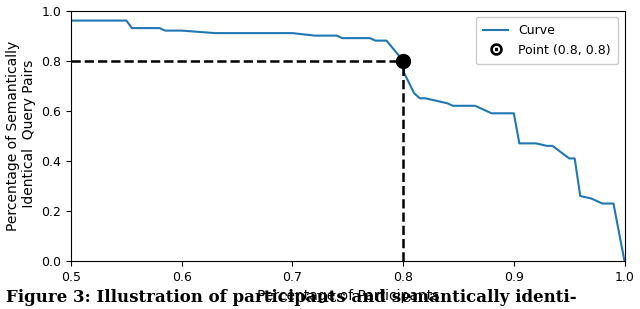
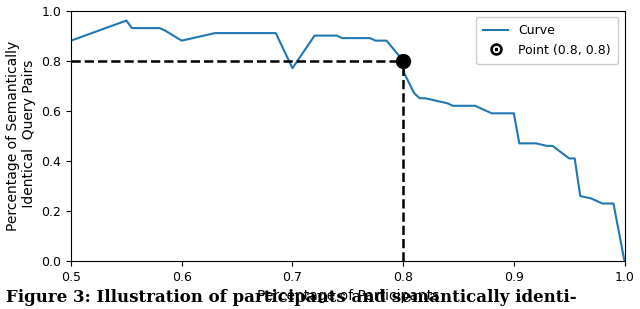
0.5: 0.96 -> 0.88
0.6: 0.92 -> 0.88
0.7: 0.91 -> 0.77
